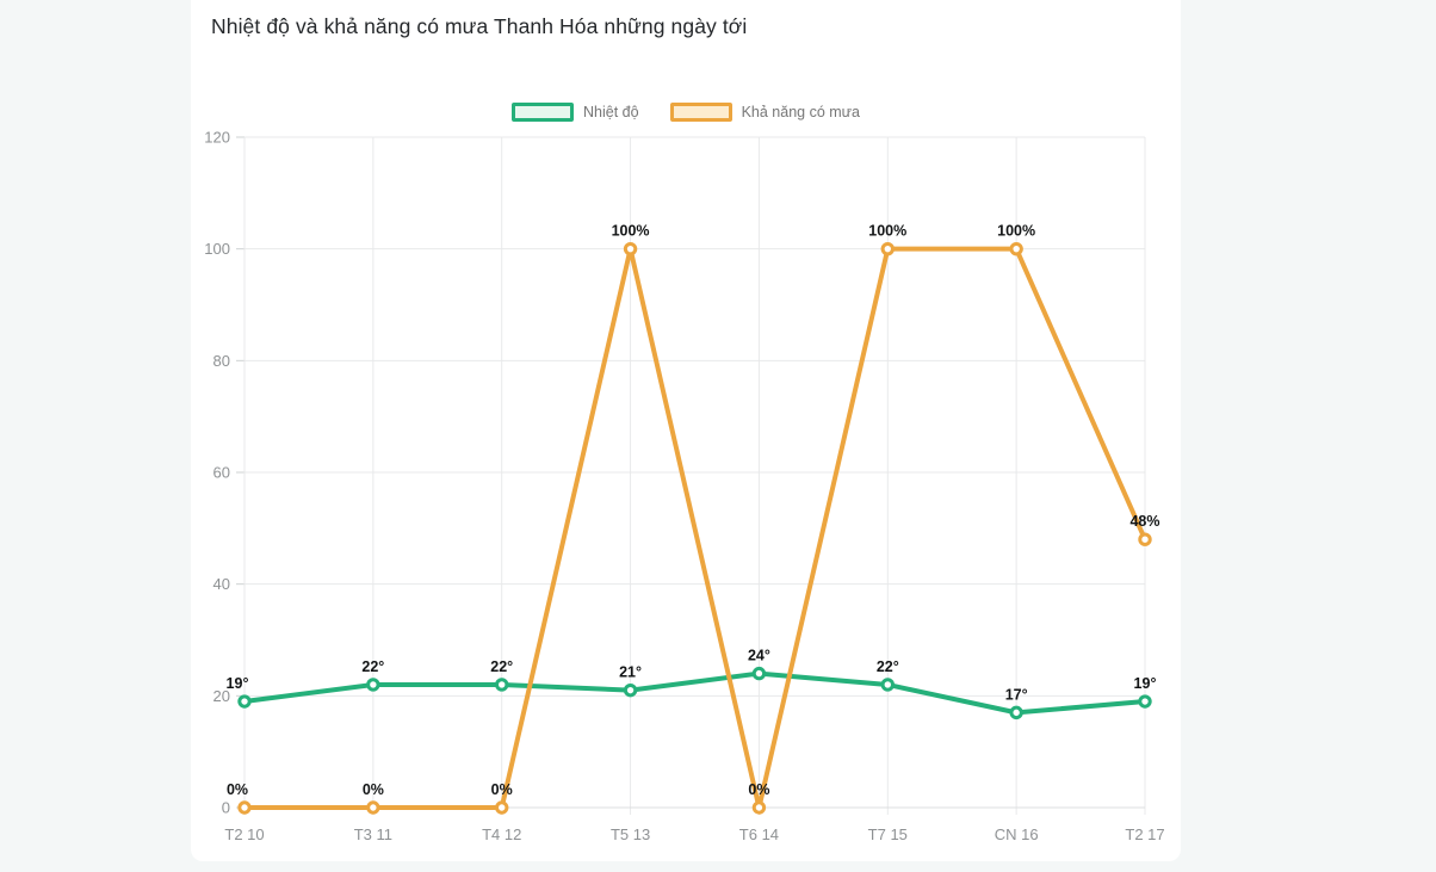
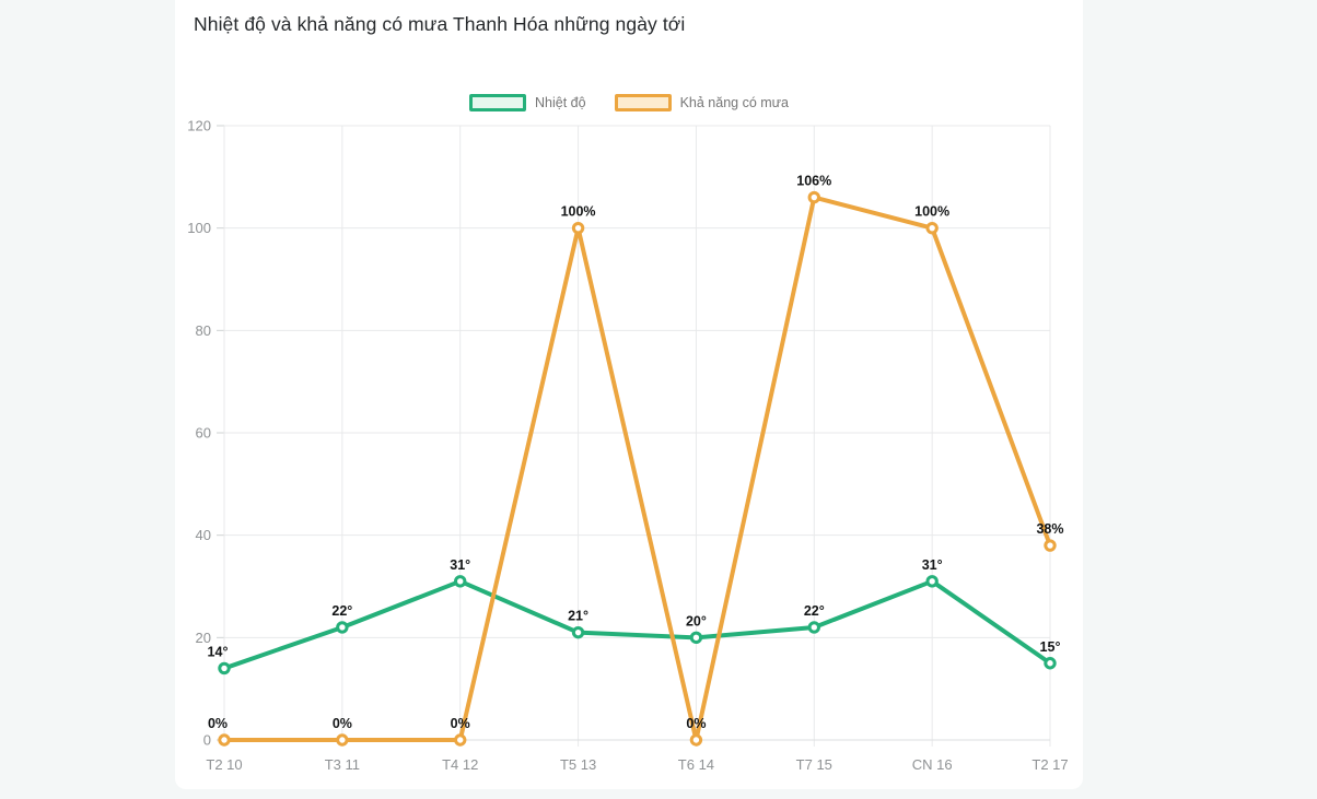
Nhiệt độ/T2 10: 19° -> 14°
Nhiệt độ/T4 12: 22° -> 31°
Nhiệt độ/T6 14: 24° -> 20°
Khả năng có mưa/T7 15: 100% -> 106%
Nhiệt độ/CN 16: 17° -> 31°
Nhiệt độ/T2 17: 19° -> 15°
Khả năng có mưa/T2 17: 48% -> 38%
